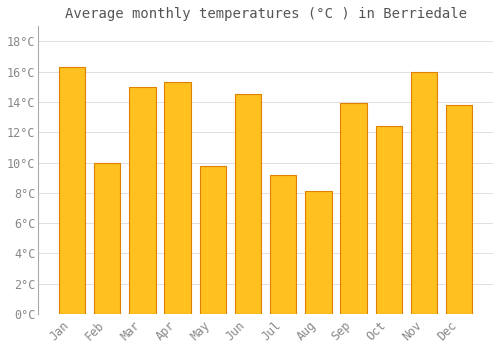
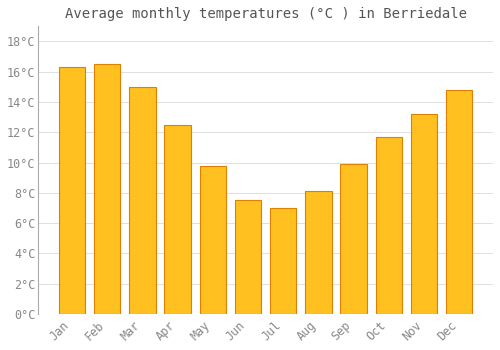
Feb: 10.0°C -> 16.5°C
Apr: 15.3°C -> 12.5°C
Jun: 14.5°C -> 7.5°C
Jul: 9.2°C -> 7.0°C
Sep: 13.9°C -> 9.9°C
Oct: 12.4°C -> 11.7°C
Nov: 16.0°C -> 13.2°C
Dec: 13.8°C -> 14.8°C
